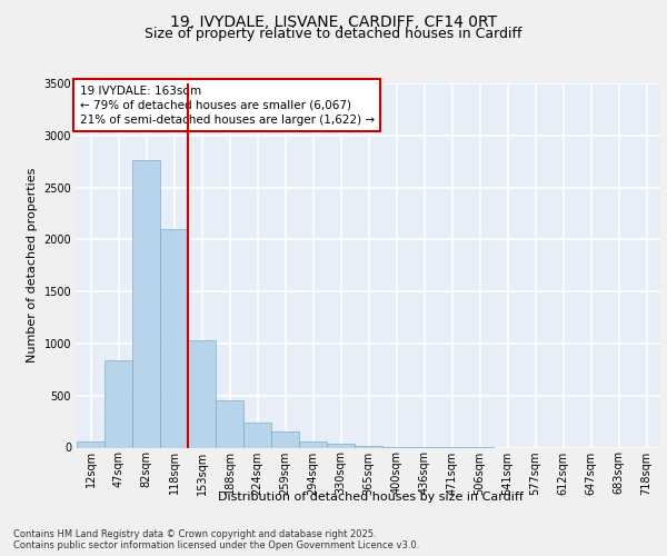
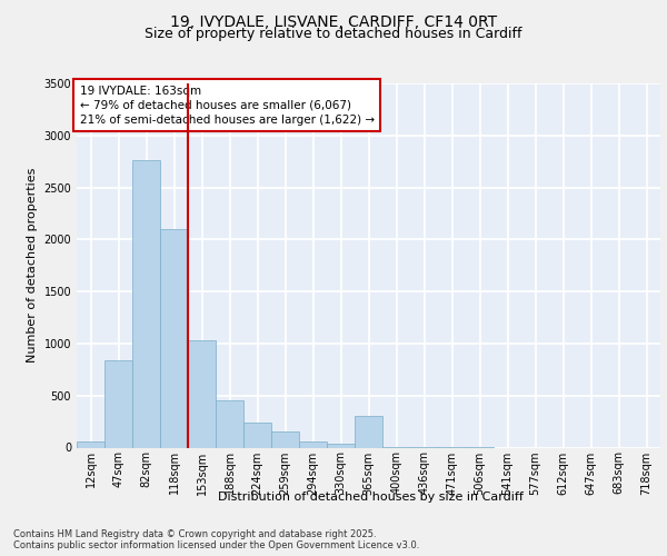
365sqm: 20 -> 300
